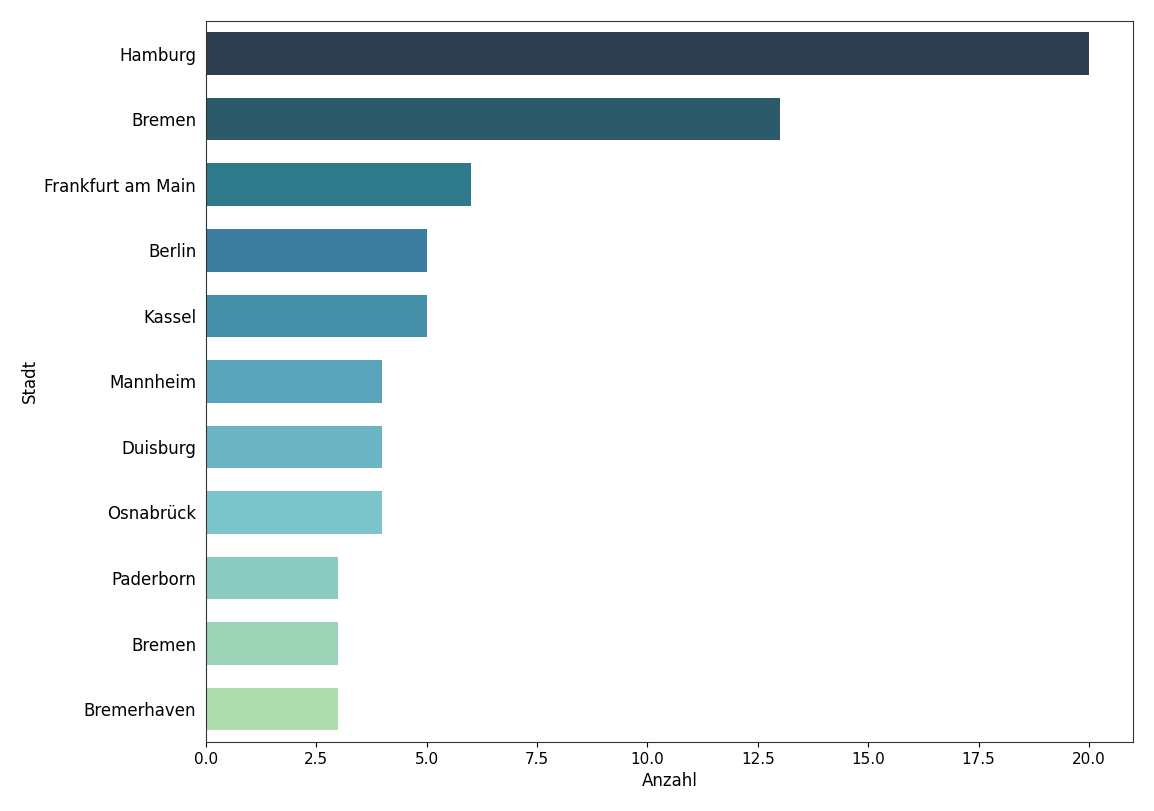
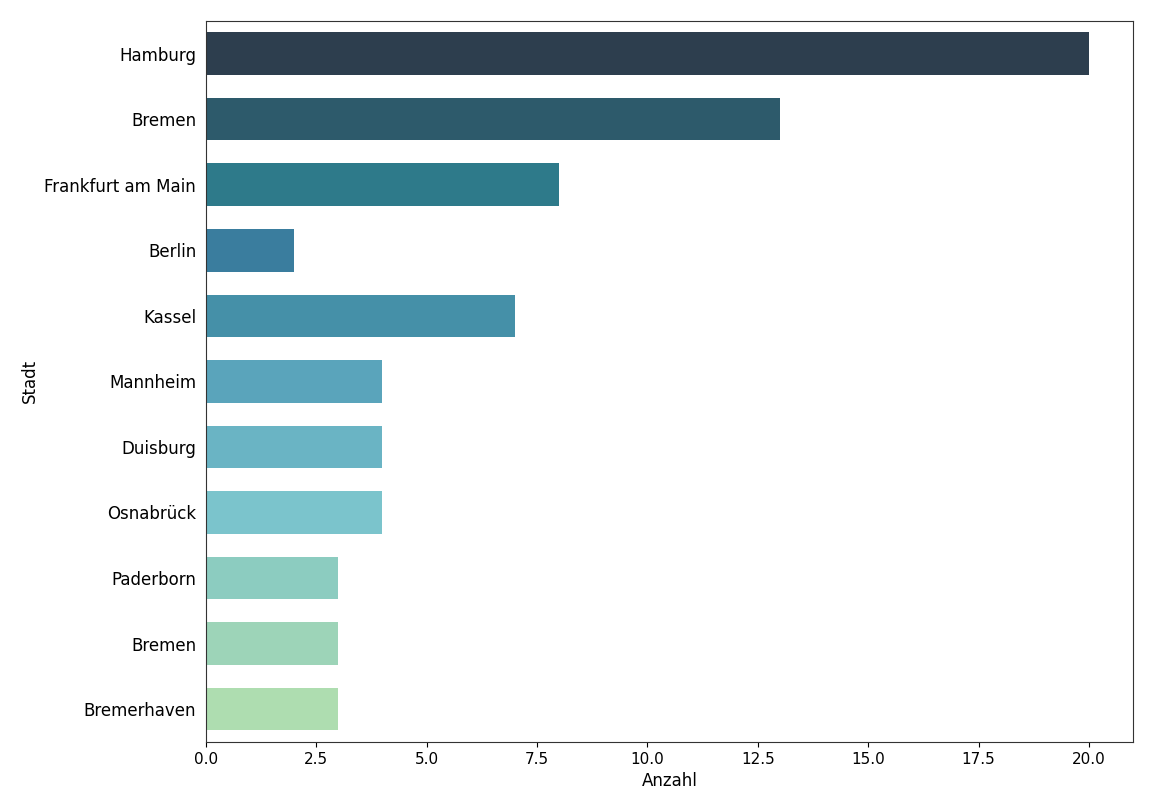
Frankfurt am Main: 6 -> 8
Berlin: 5 -> 2
Kassel: 5 -> 7
